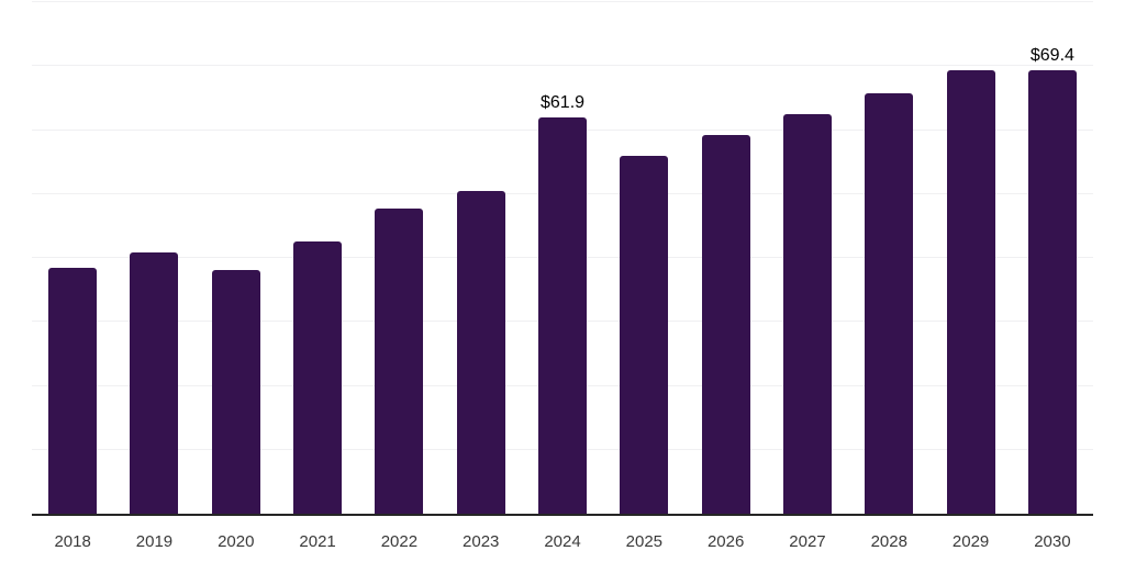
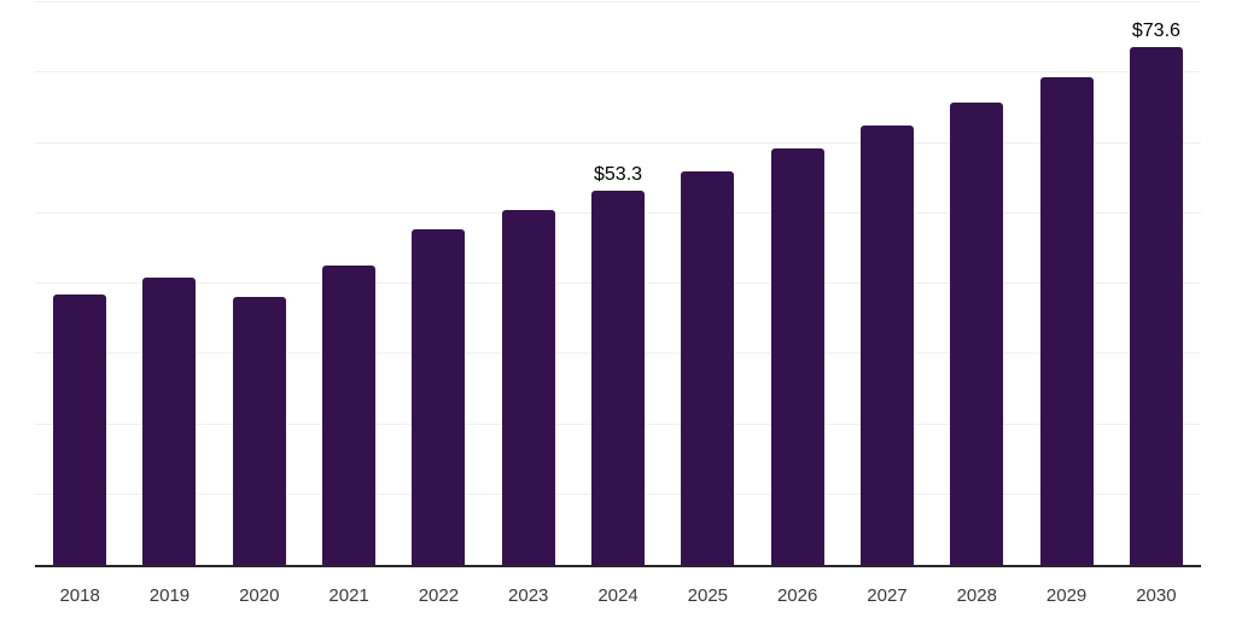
2024: $61.9 -> $53.3
2030: $69.4 -> $73.6
